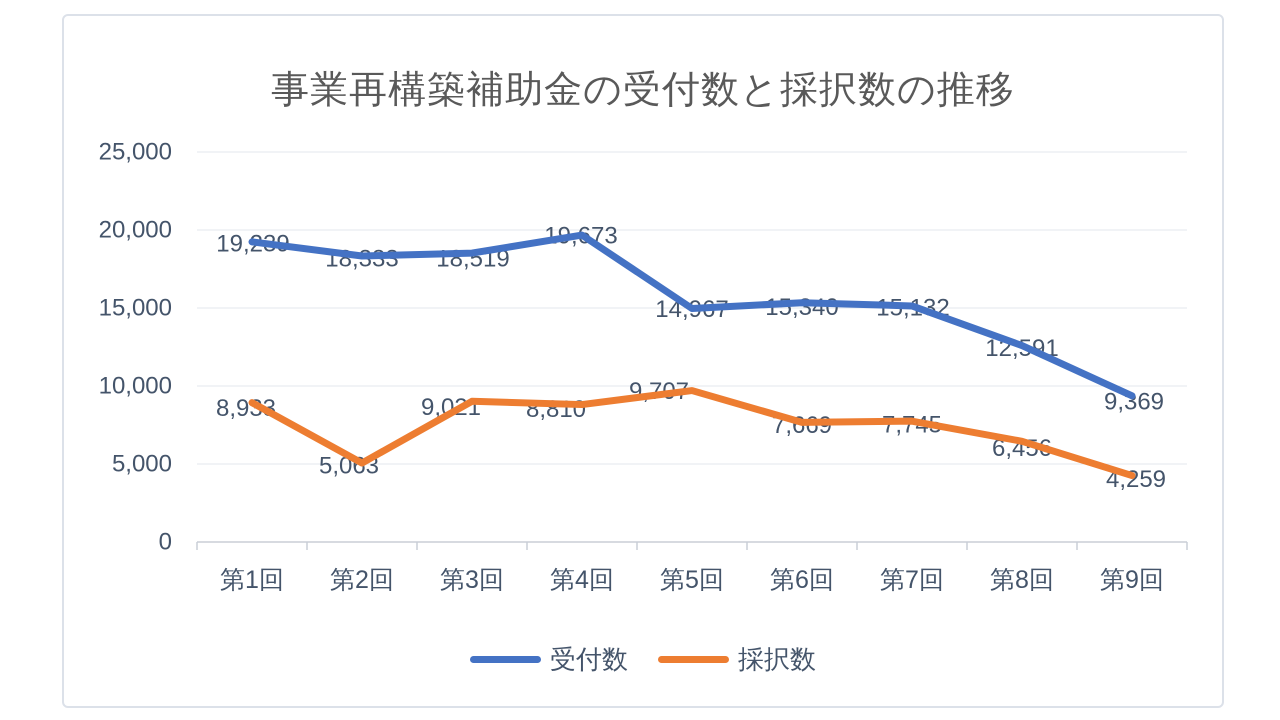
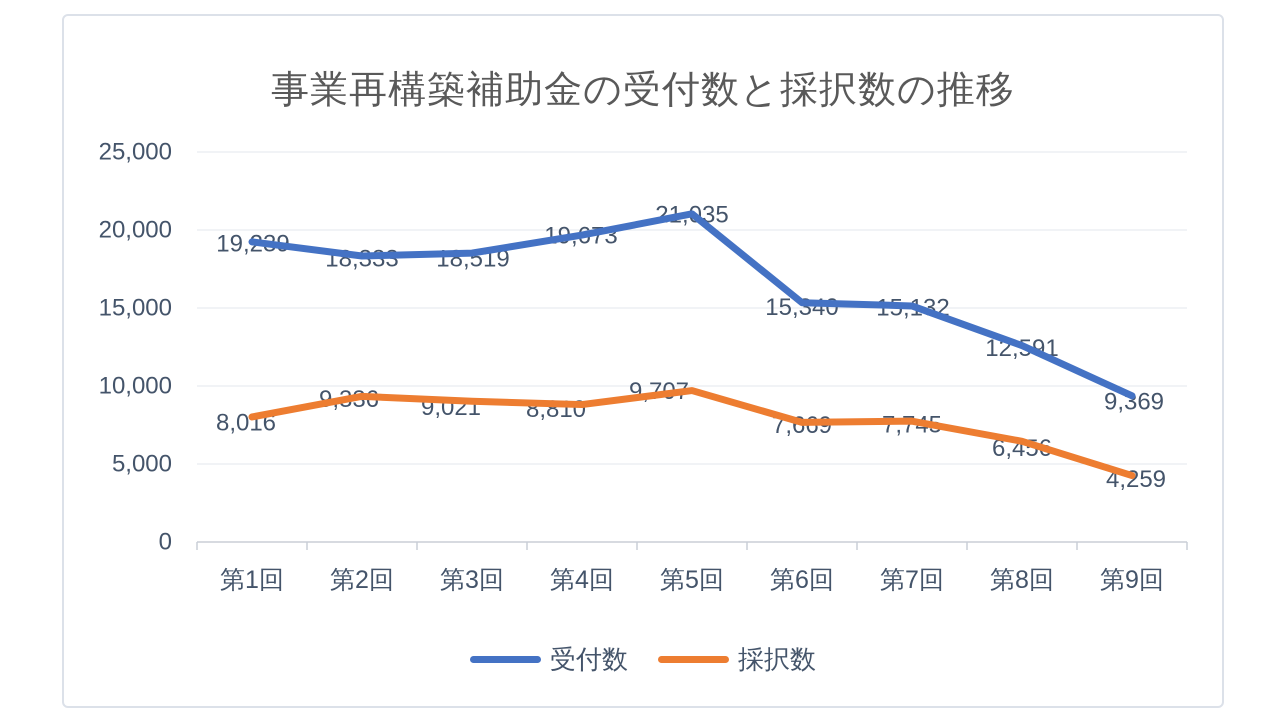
採択数/第1回: 8,933 -> 8,016
採択数/第2回: 5,063 -> 9,336
受付数/第5回: 14,967 -> 21,035
